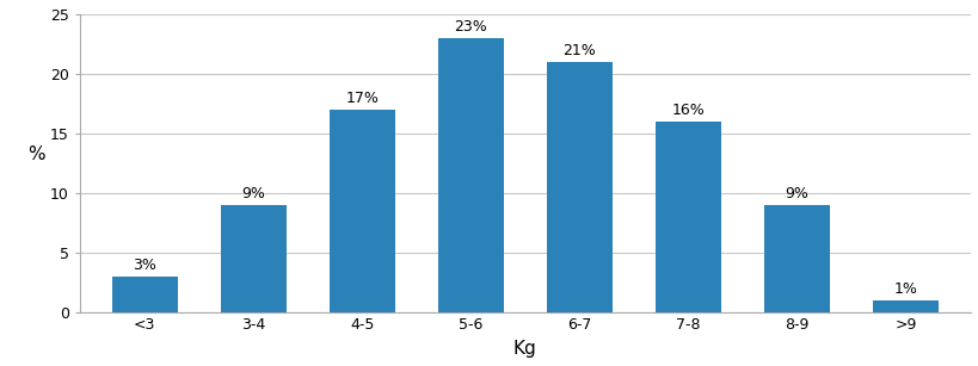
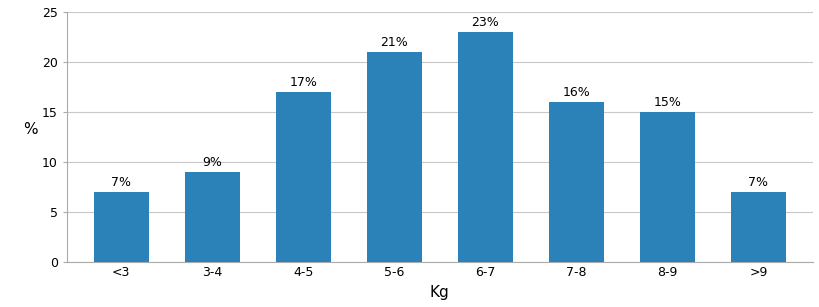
<3: 3% -> 7%
5-6: 23% -> 21%
6-7: 21% -> 23%
8-9: 9% -> 15%
>9: 1% -> 7%
